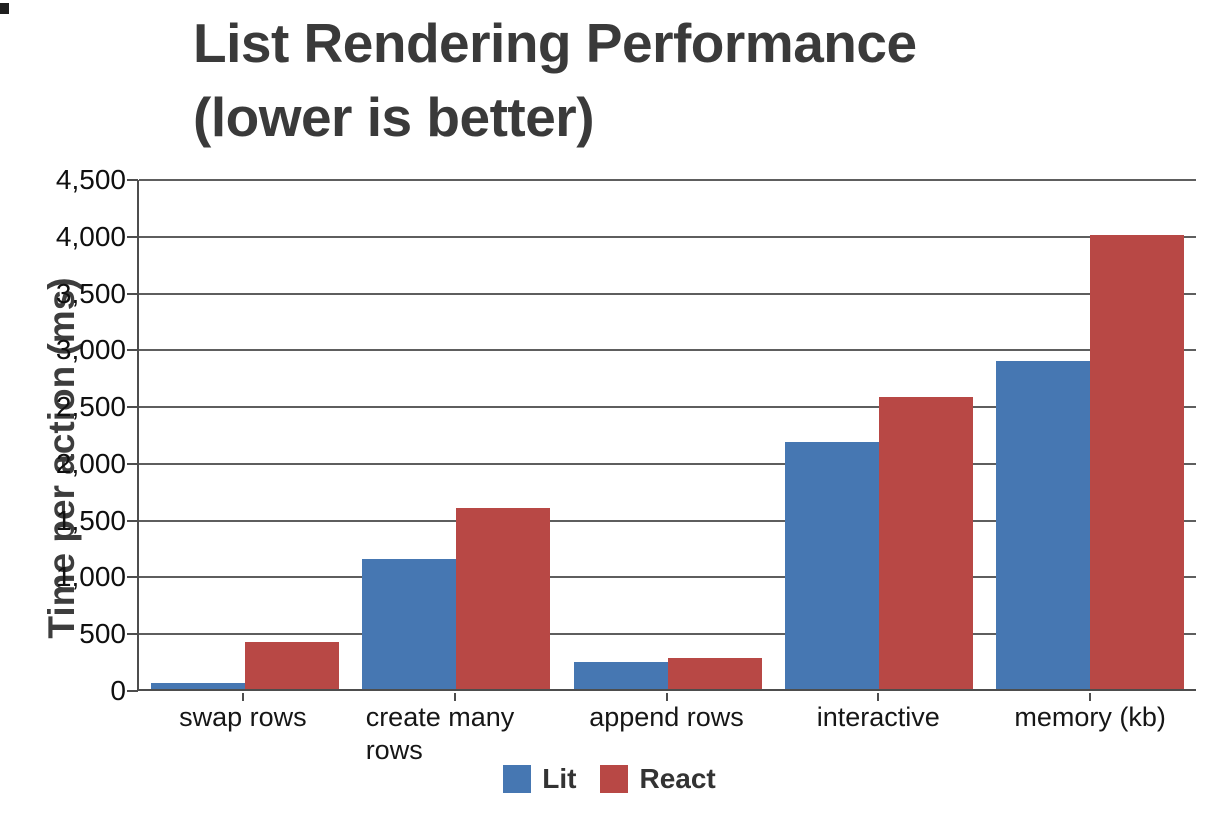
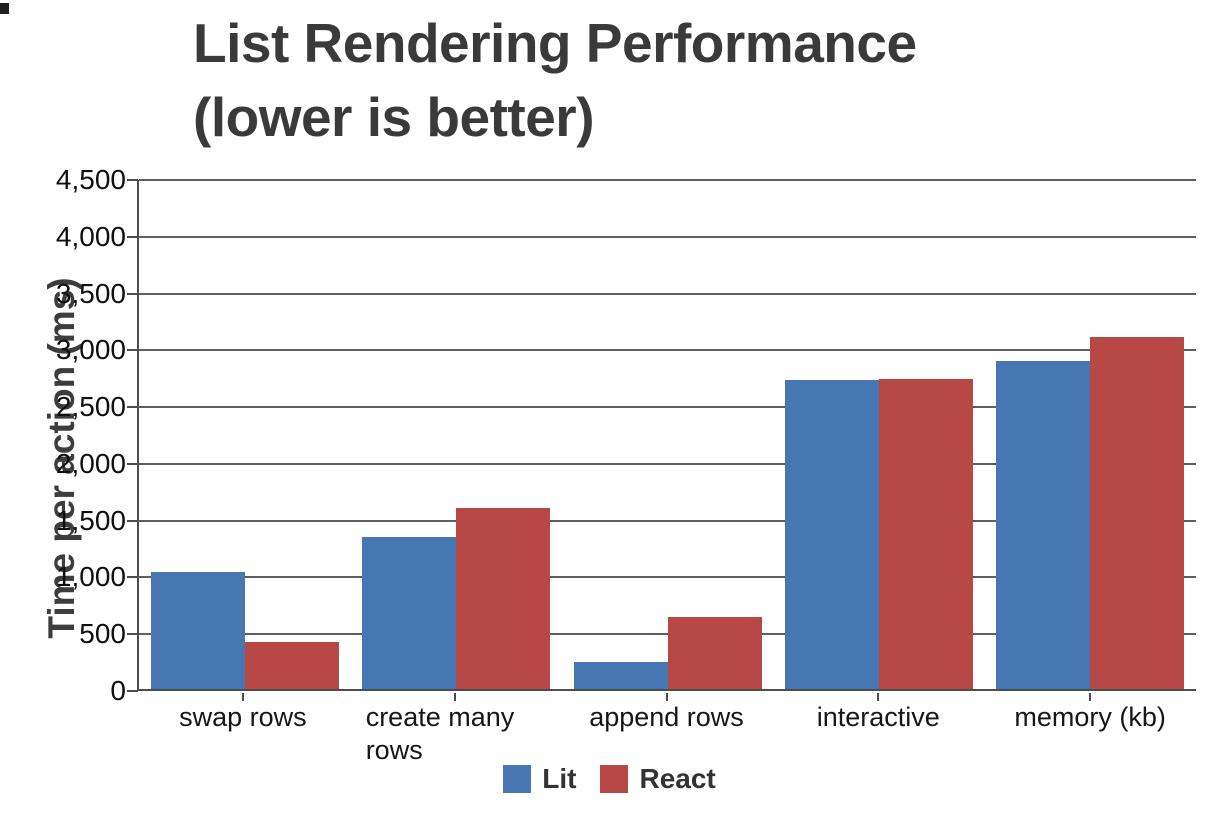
Lit/swap rows: 50 -> 1030
Lit/create many rows: 1140 -> 1340
React/append rows: 280 -> 630
Lit/interactive: 2180 -> 2720
React/interactive: 2580 -> 2730
React/memory (kb): 4000 -> 3100
